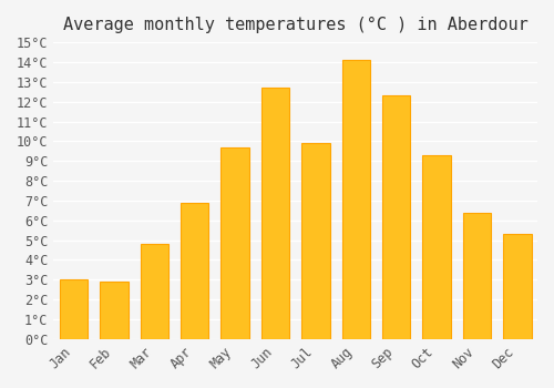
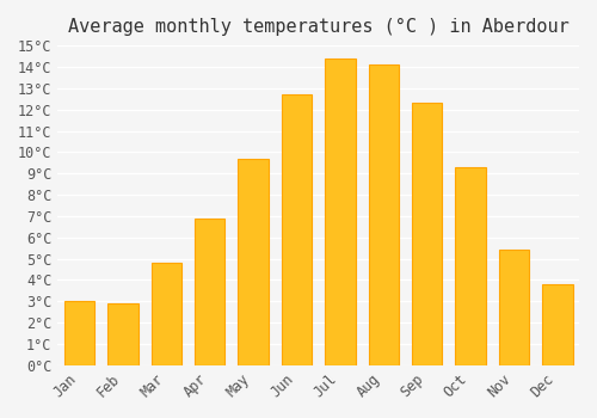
Jul: 9.9°C -> 14.4°C
Nov: 6.4°C -> 5.4°C
Dec: 5.3°C -> 3.8°C
